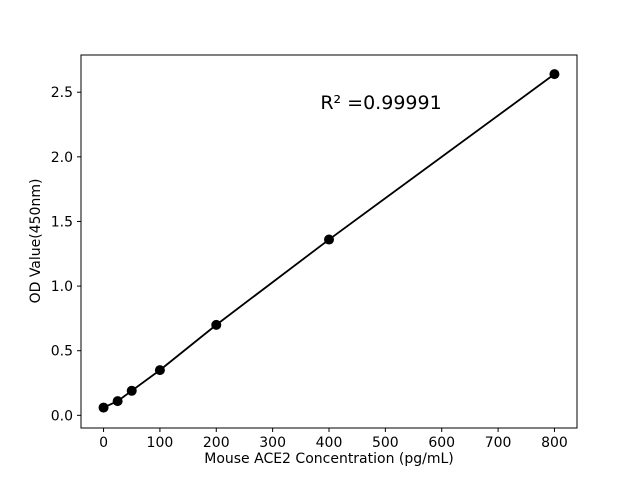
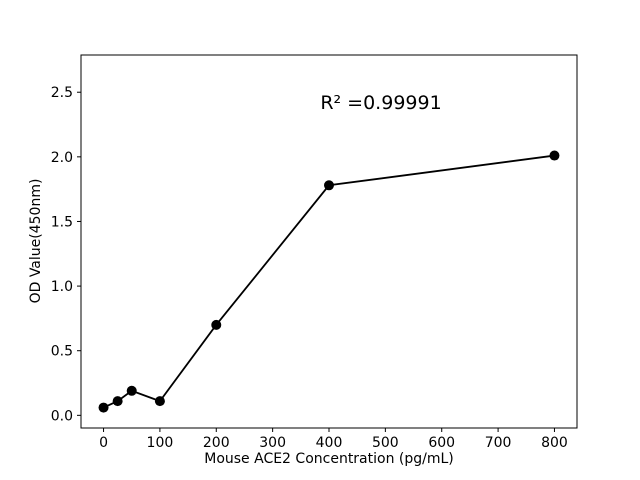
100: 0.35 -> 0.11
400: 1.36 -> 1.78
800: 2.64 -> 2.01
